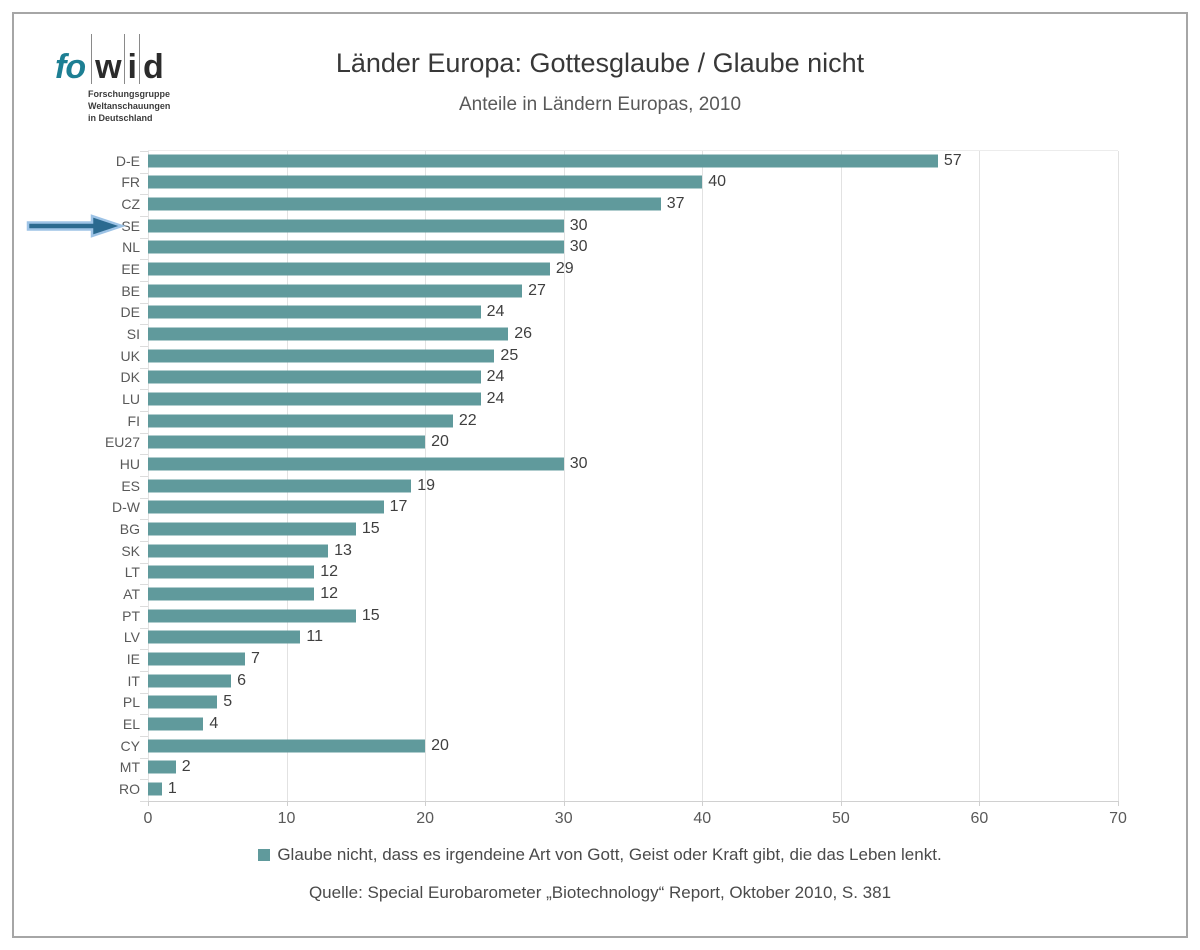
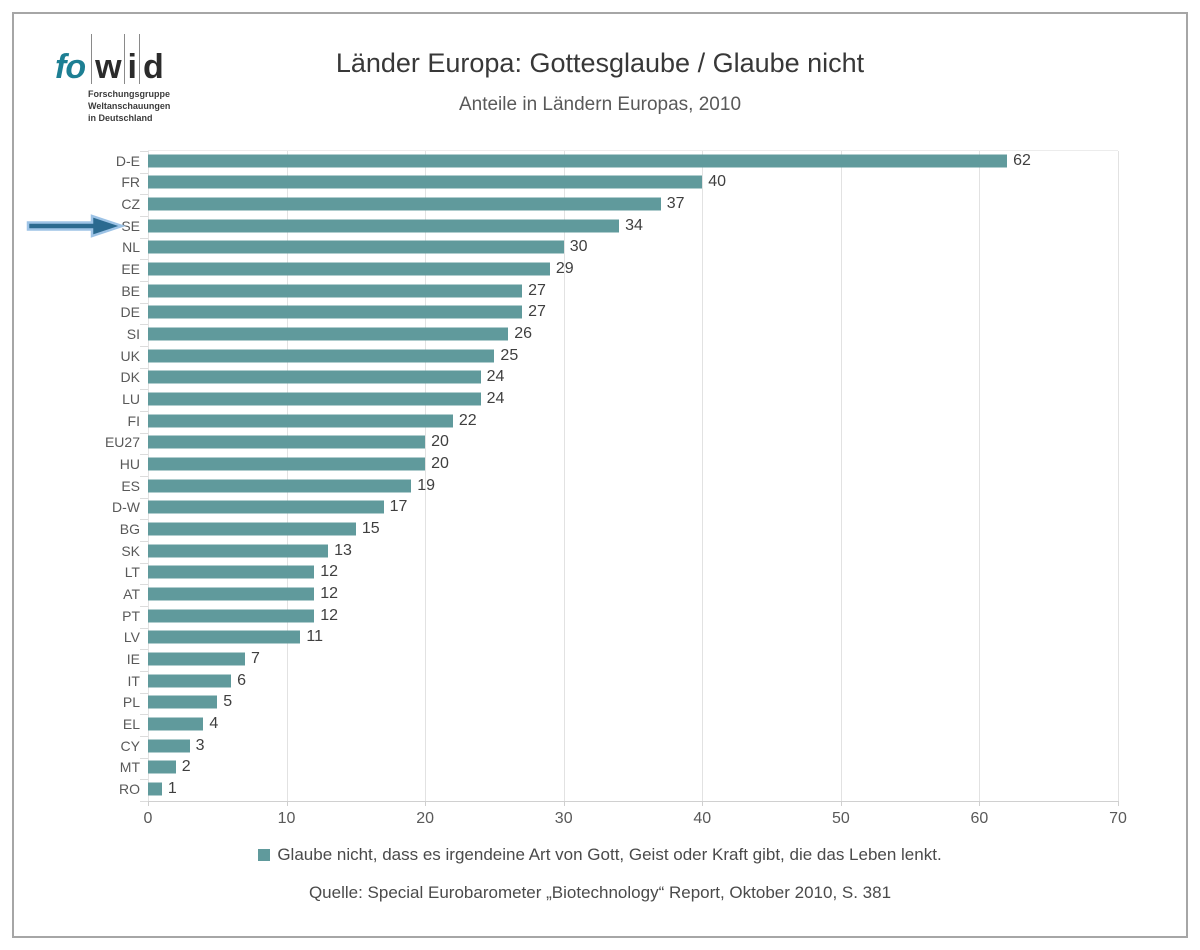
D-E: 57 -> 62
SE: 30 -> 34
DE: 24 -> 27
HU: 30 -> 20
PT: 15 -> 12
CY: 20 -> 3
